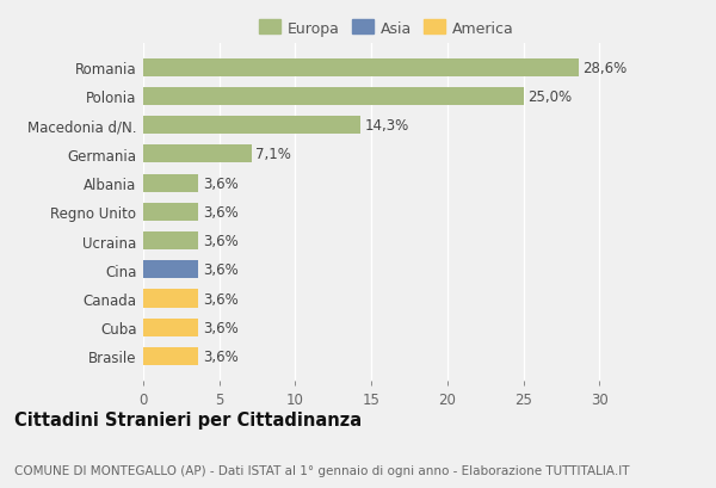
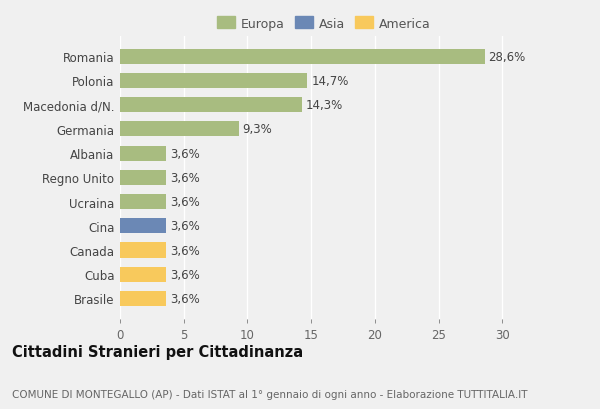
Polonia: 25,0% -> 14,7%
Germania: 7,1% -> 9,3%
